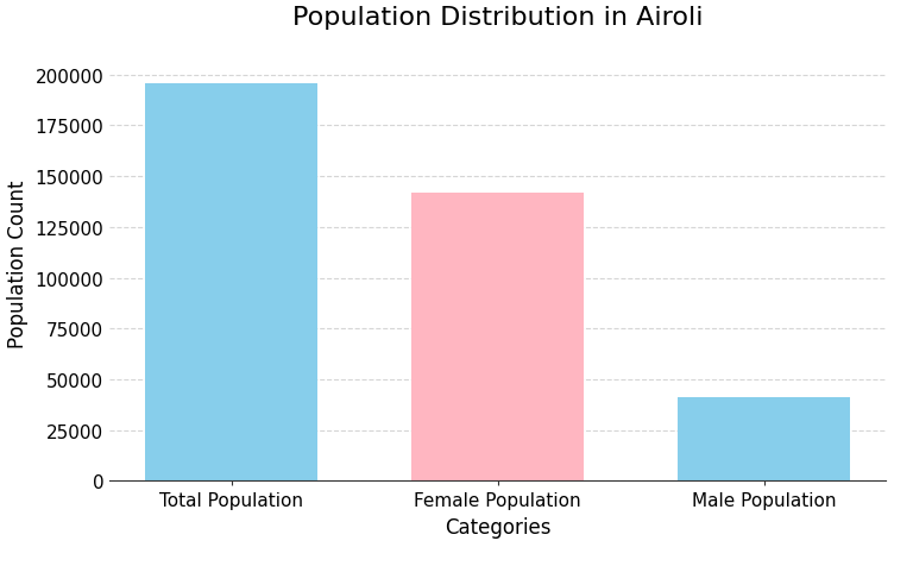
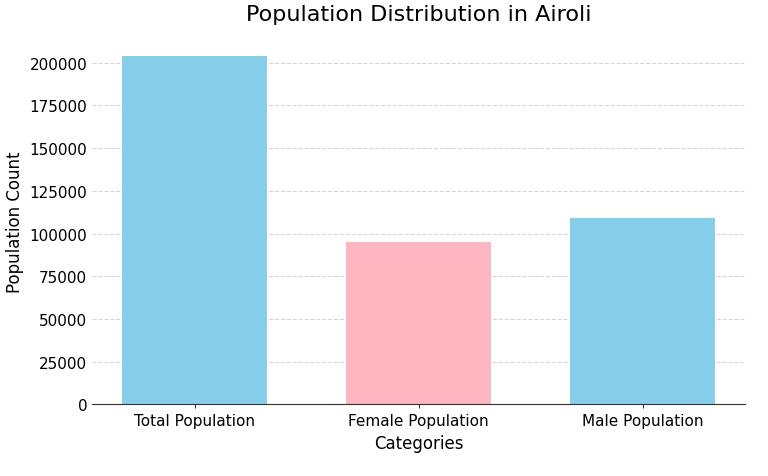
Total Population: 196000 -> 204000
Female Population: 142000 -> 95000
Male Population: 41000 -> 109000
